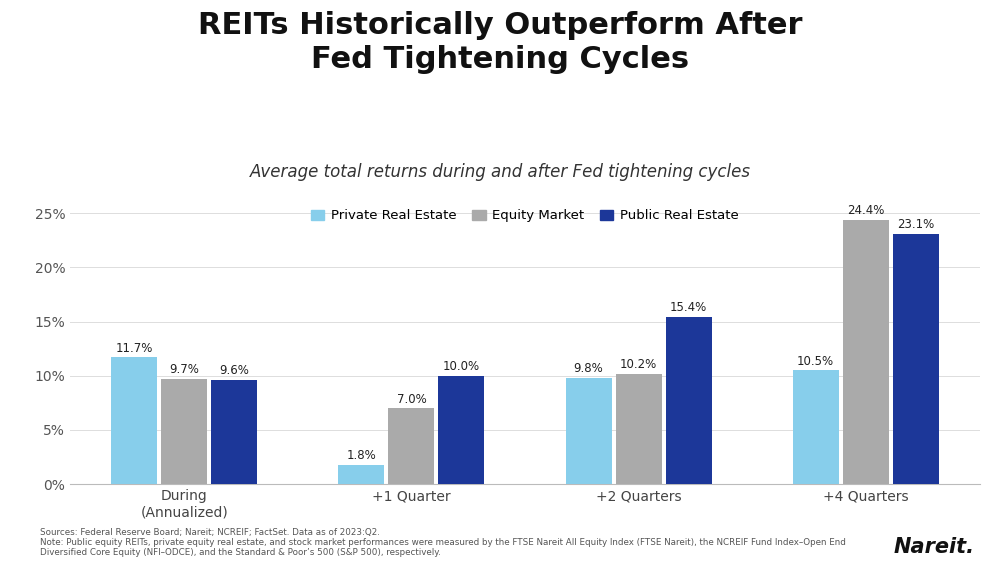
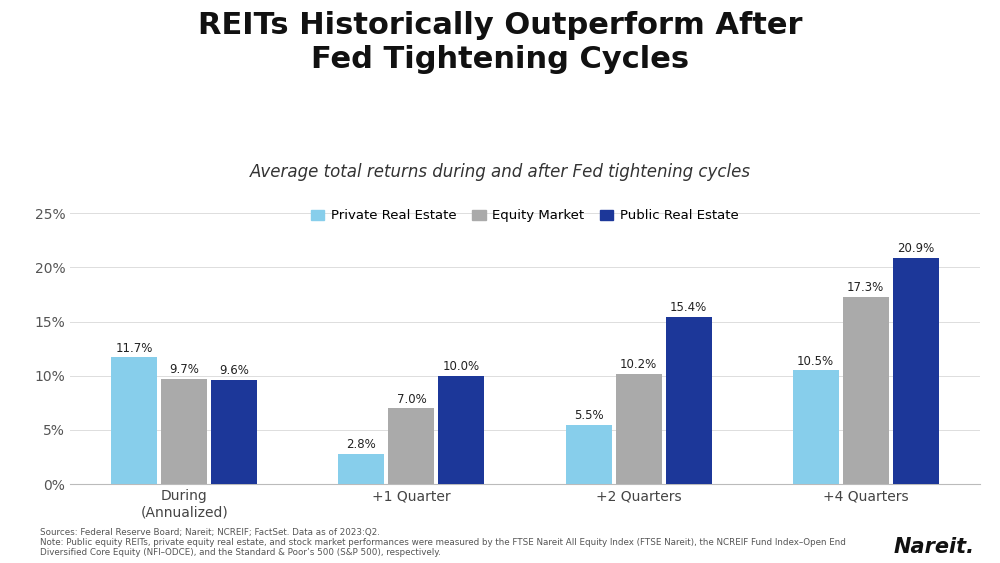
Private Real Estate/+1 Quarter: 1.8% -> 2.8%
Private Real Estate/+2 Quarters: 9.8% -> 5.5%
Equity Market/+4 Quarters: 24.4% -> 17.3%
Public Real Estate/+4 Quarters: 23.1% -> 20.9%
